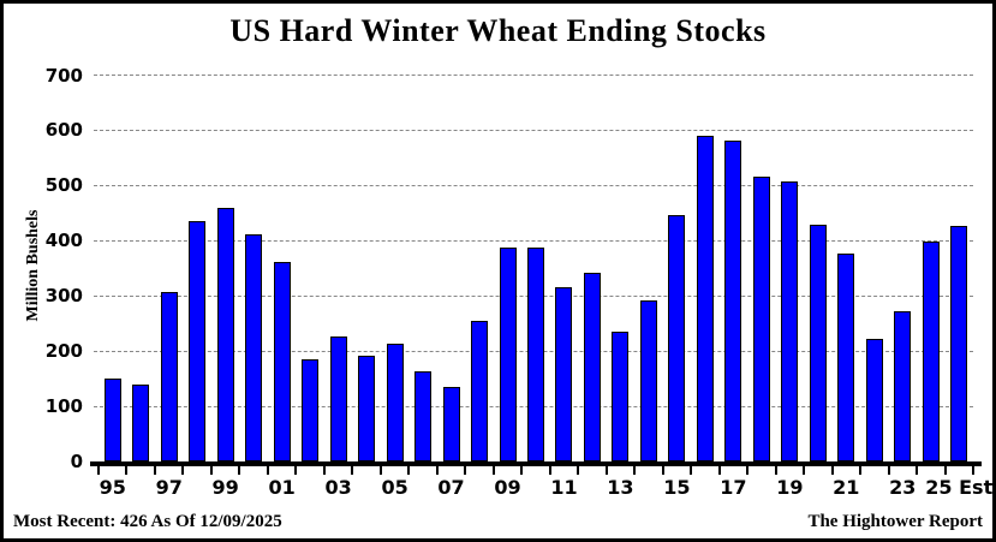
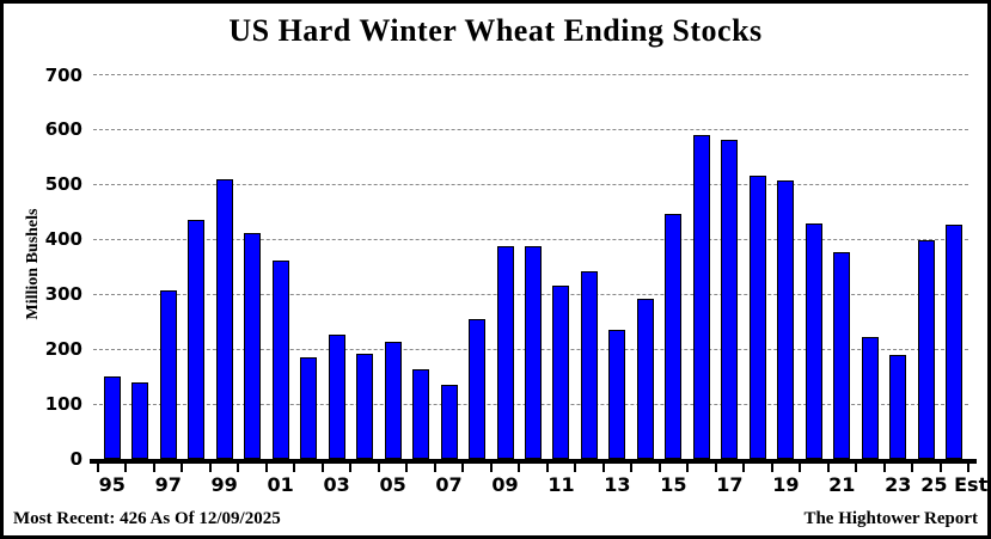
99: 460 -> 510
23: 270 -> 190
